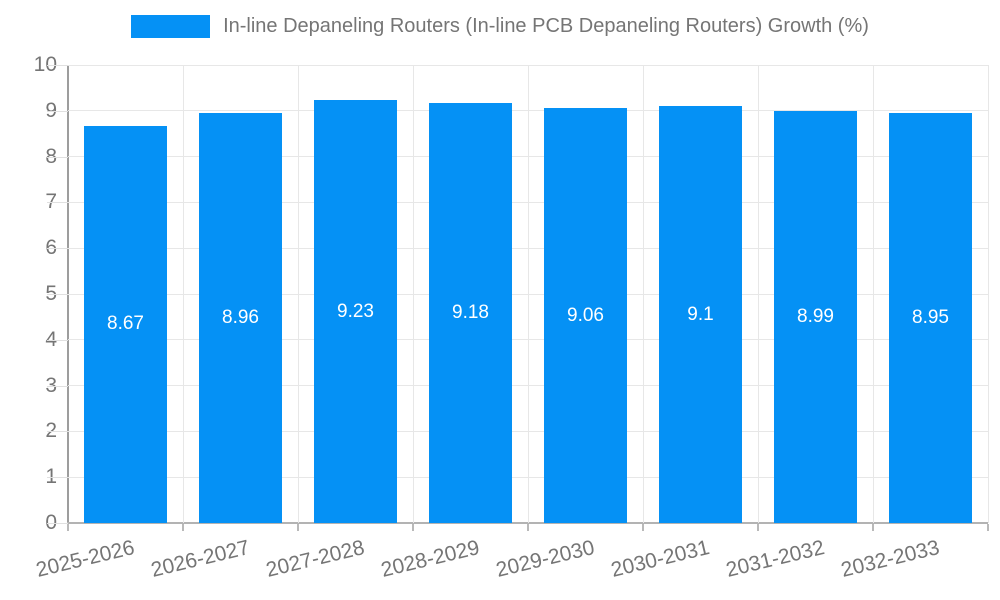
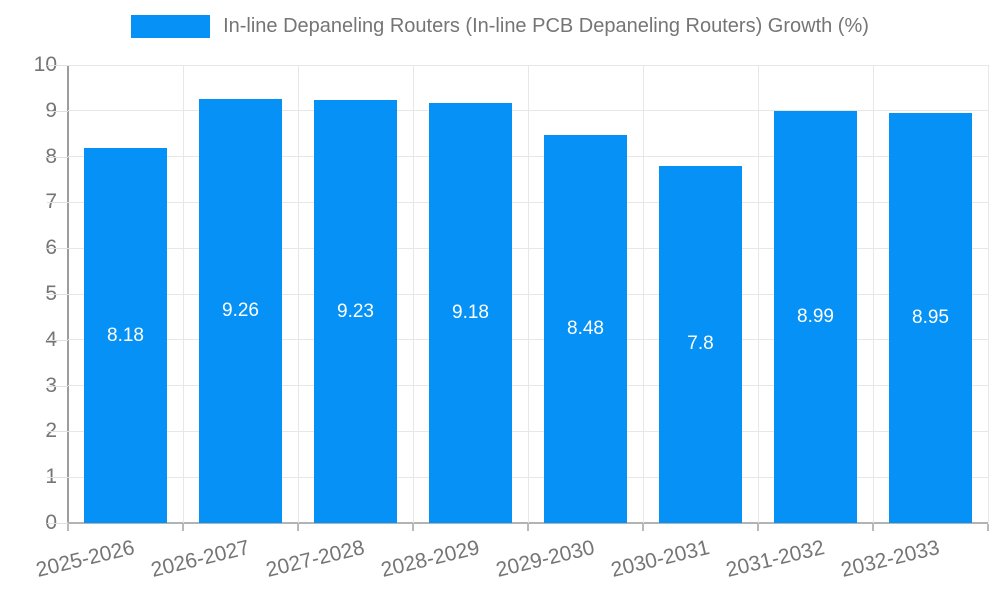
2025-2026: 8.67 -> 8.18
2026-2027: 8.96 -> 9.26
2029-2030: 9.06 -> 8.48
2030-2031: 9.1 -> 7.8
